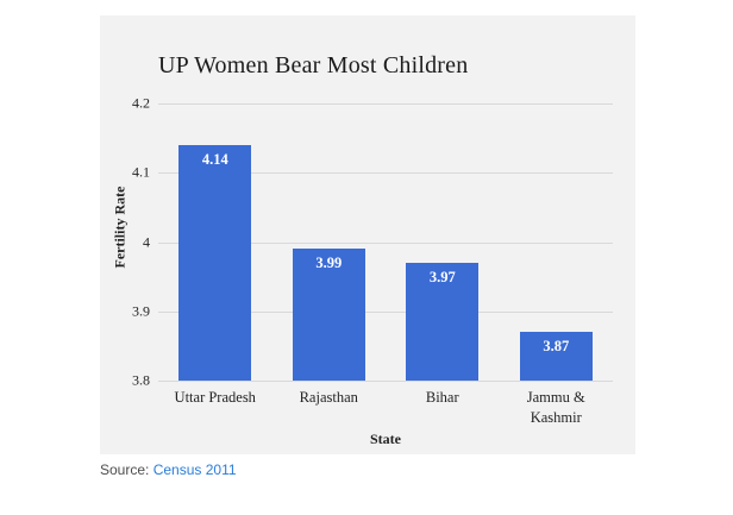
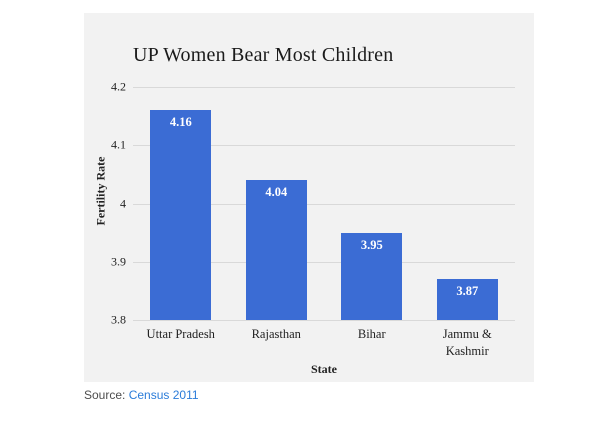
Uttar Pradesh: 4.14 -> 4.16
Rajasthan: 3.99 -> 4.04
Bihar: 3.97 -> 3.95
